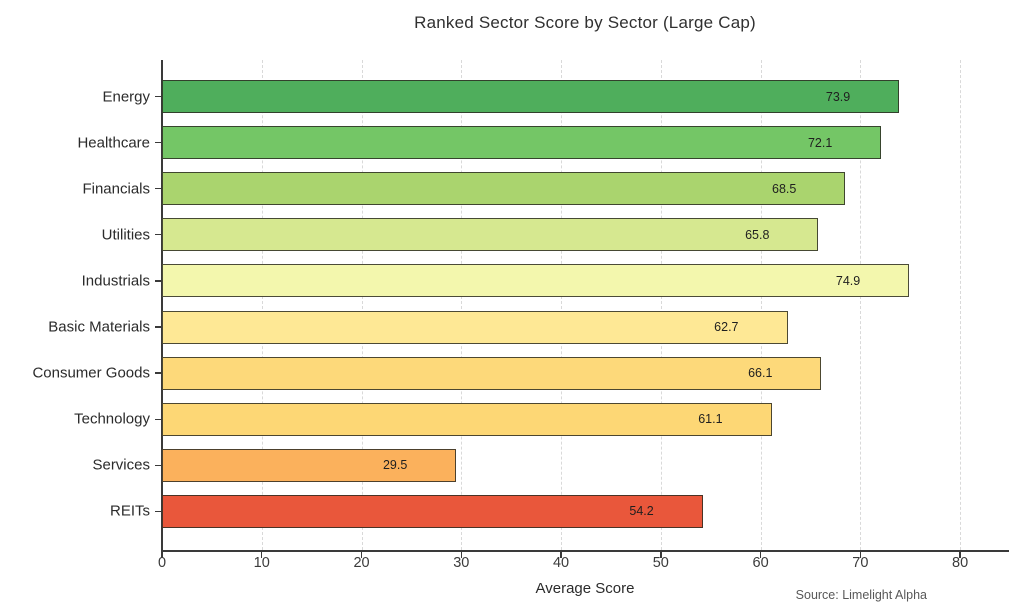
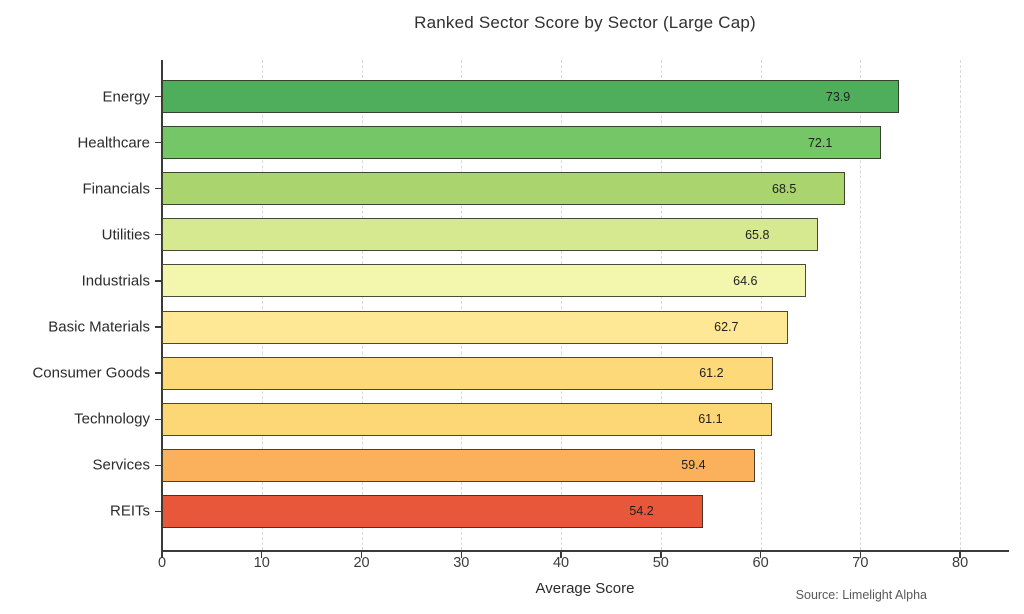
Industrials: 74.9 -> 64.6
Consumer Goods: 66.1 -> 61.2
Services: 29.5 -> 59.4
